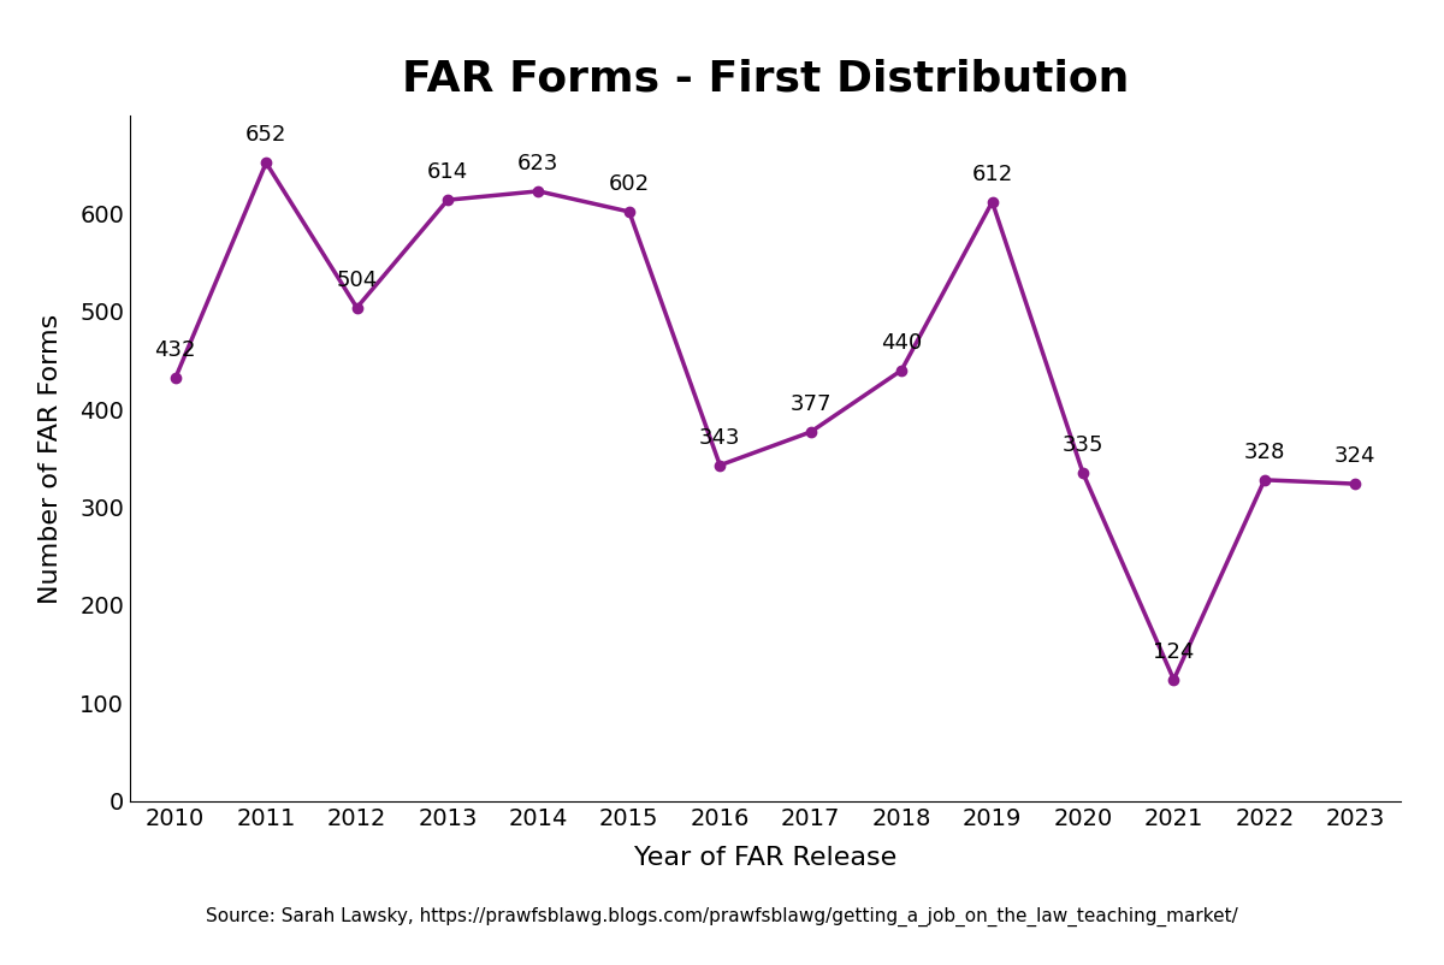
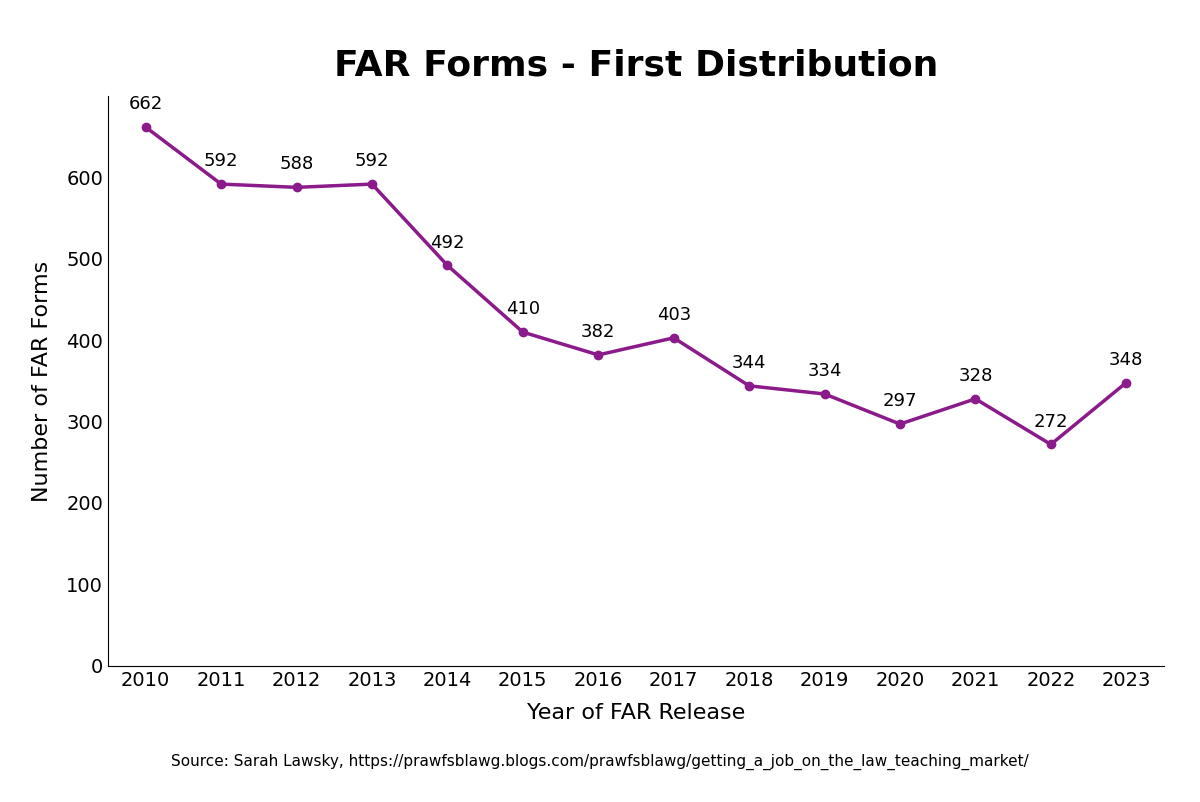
2010: 432 -> 662
2011: 652 -> 592
2012: 504 -> 588
2013: 614 -> 592
2014: 623 -> 492
2015: 602 -> 410
2016: 343 -> 382
2017: 377 -> 403
2018: 440 -> 344
2019: 612 -> 334
2020: 335 -> 297
2021: 124 -> 328
2022: 328 -> 272
2023: 324 -> 348
